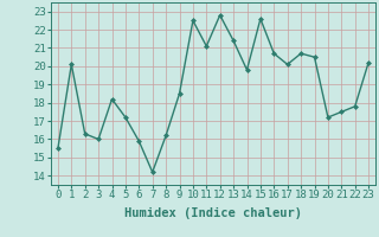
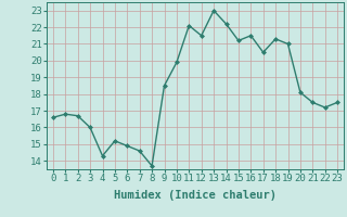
0: 15.5 -> 16.6
1: 20.1 -> 16.8
2: 16.3 -> 16.7
4: 18.2 -> 14.3
5: 17.2 -> 15.2
6: 15.9 -> 14.9
7: 14.2 -> 14.6
8: 16.2 -> 13.7
10: 22.5 -> 19.9
11: 21.1 -> 22.1
12: 22.8 -> 21.5
13: 21.4 -> 23.0
14: 19.8 -> 22.2
15: 22.6 -> 21.2
16: 20.7 -> 21.5
17: 20.1 -> 20.5
18: 20.7 -> 21.3
19: 20.5 -> 21.0
20: 17.2 -> 18.1
22: 17.8 -> 17.2
23: 20.2 -> 17.5
